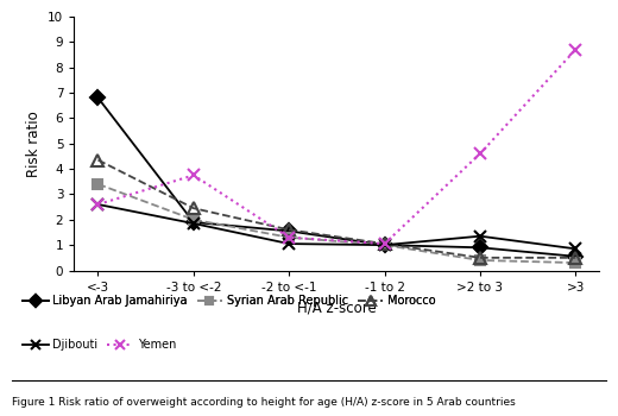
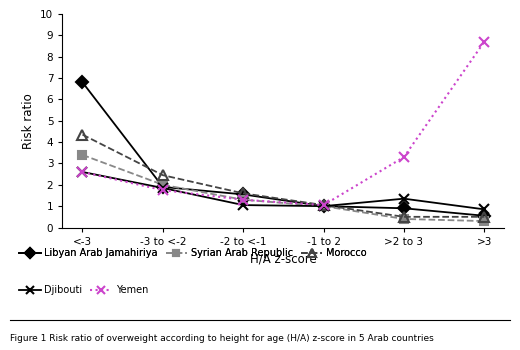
Yemen/-3 to <-2: 3.75 -> 1.75
Yemen/>2 to 3: 4.60 -> 3.30
